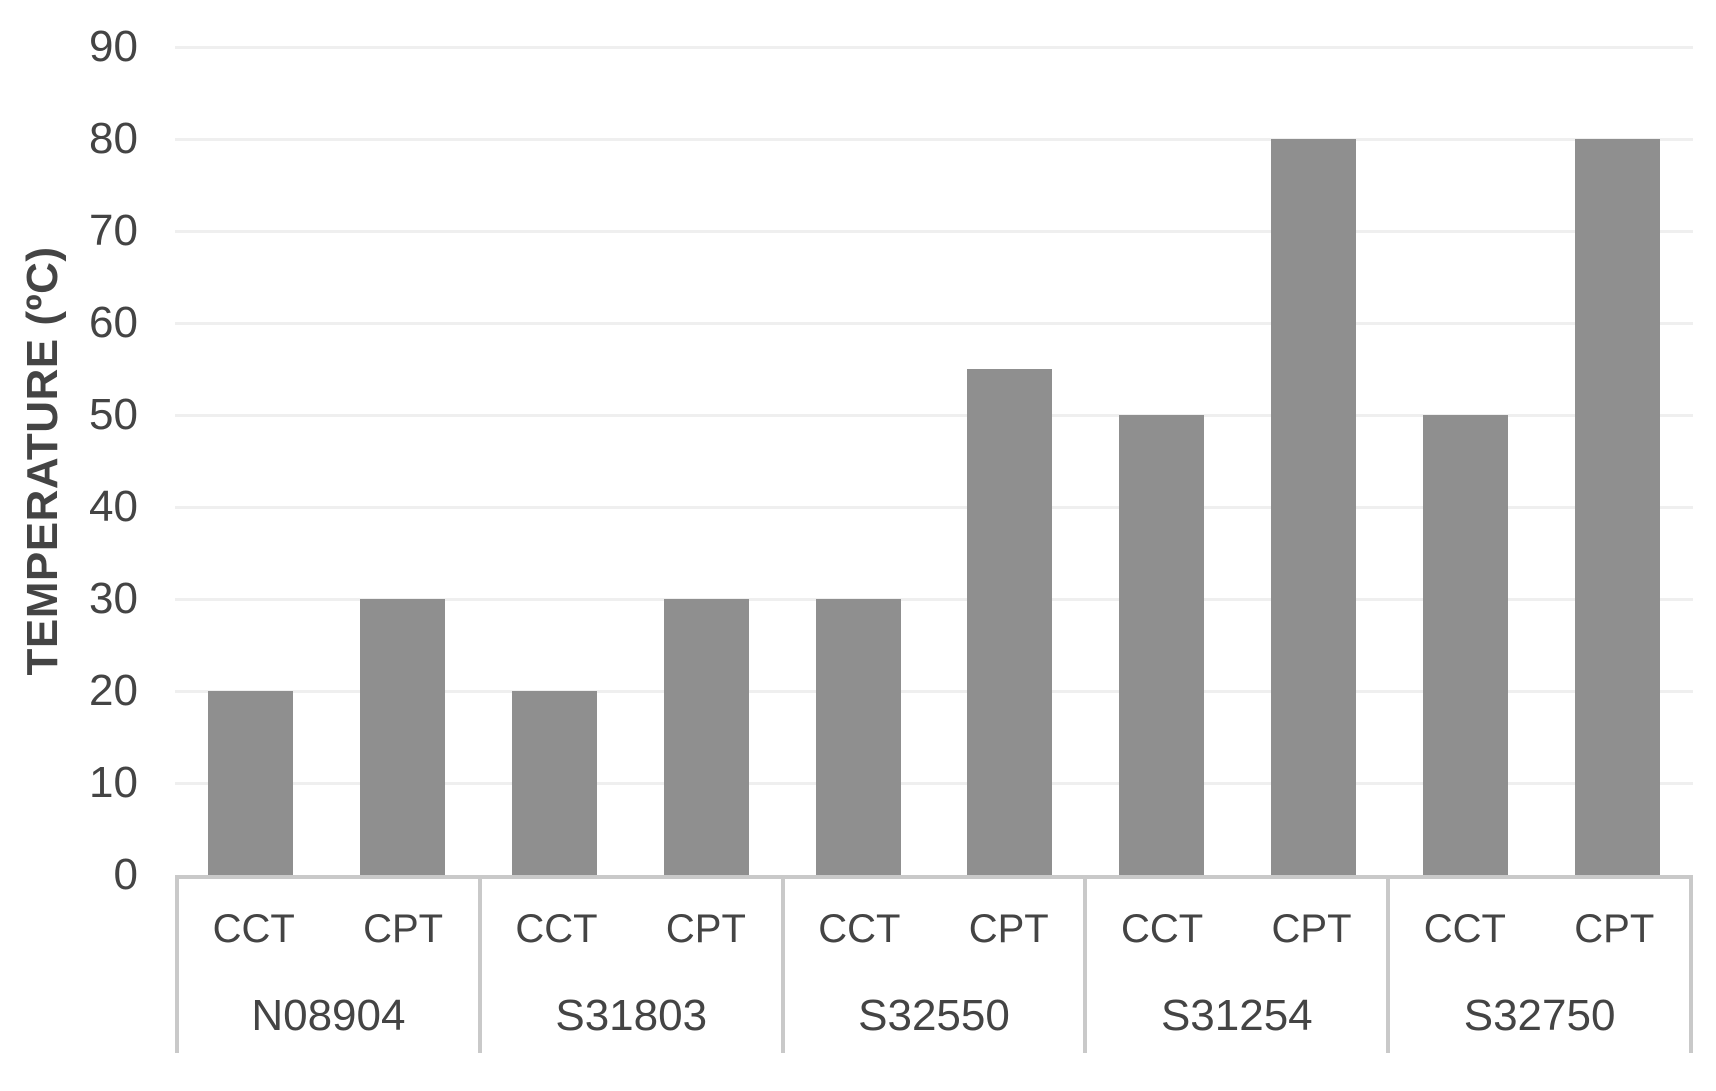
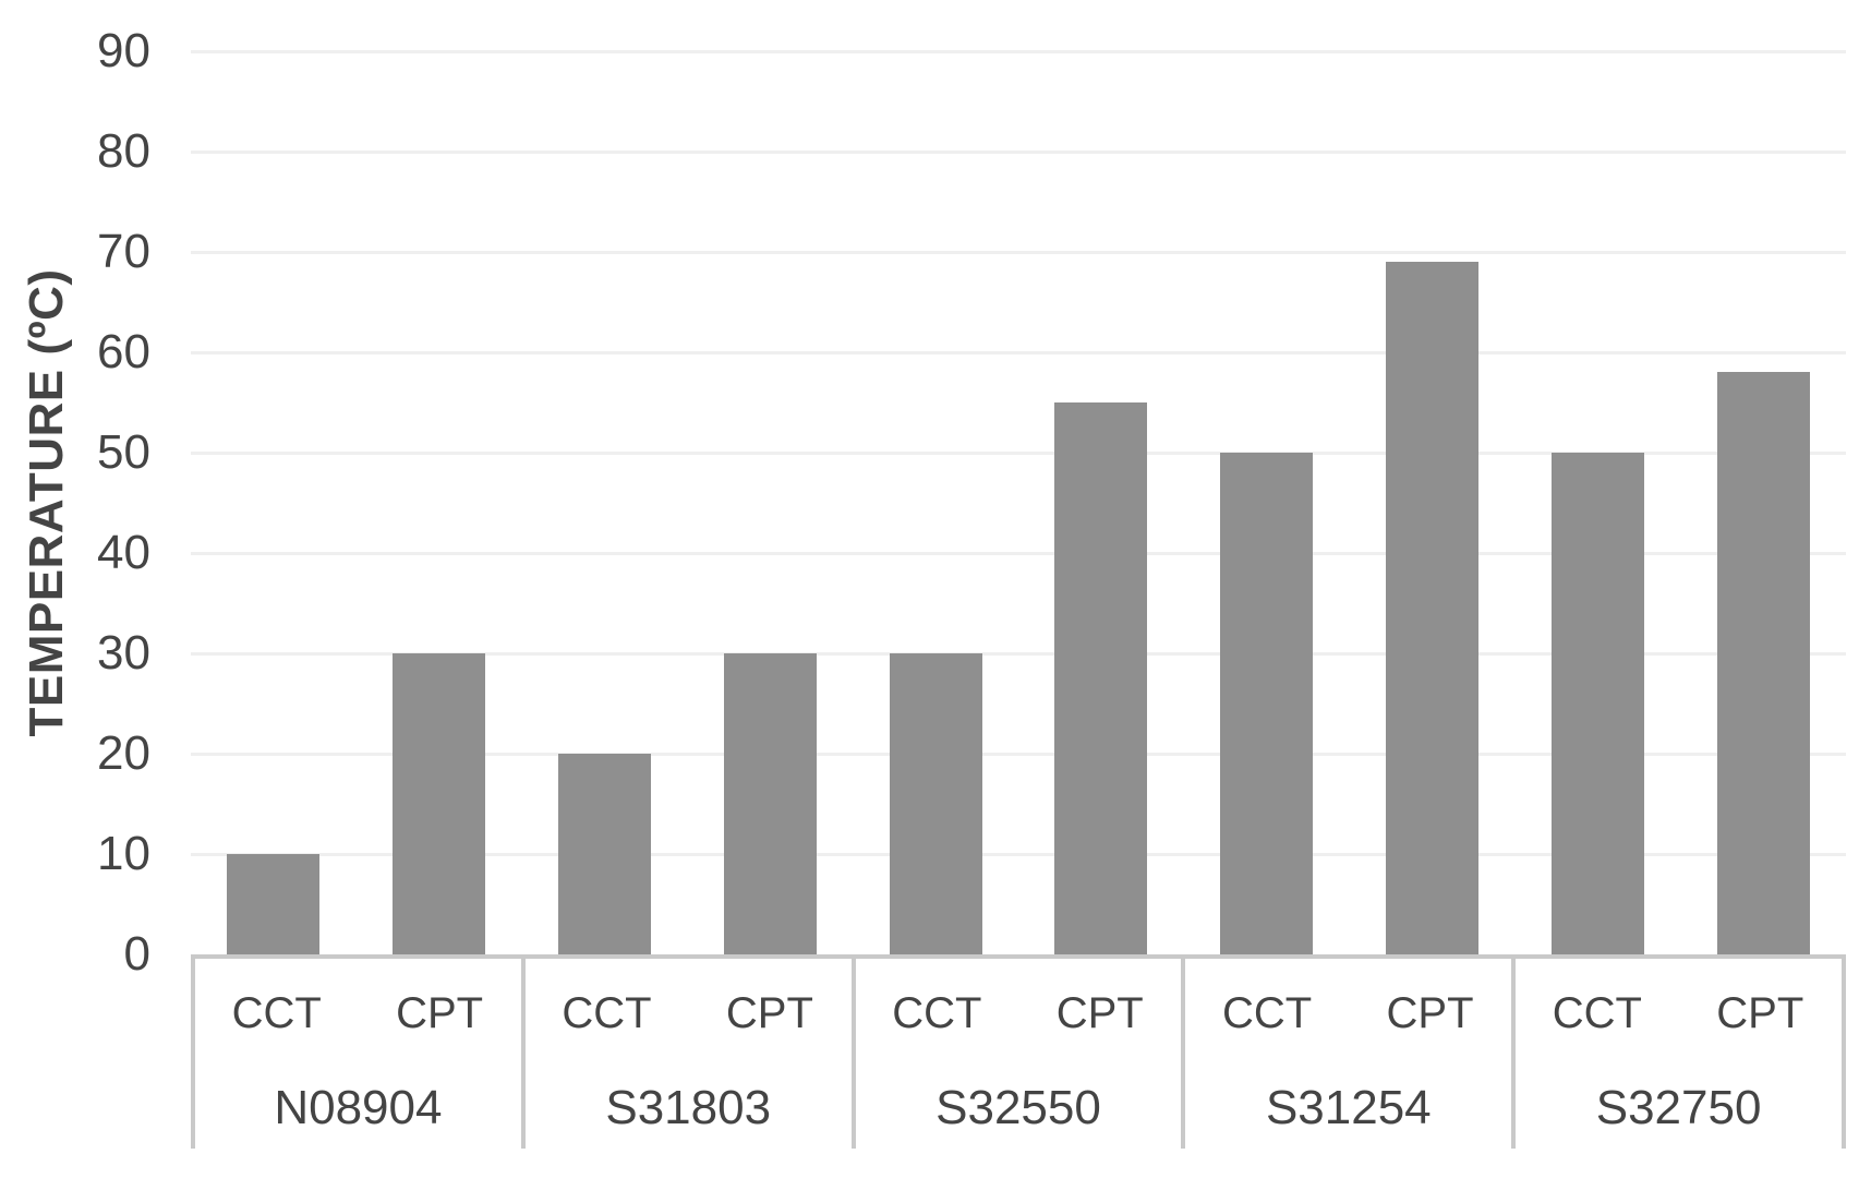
CCT/N08904: 20 -> 10
CPT/S31254: 80 -> 69
CPT/S32750: 80 -> 58
